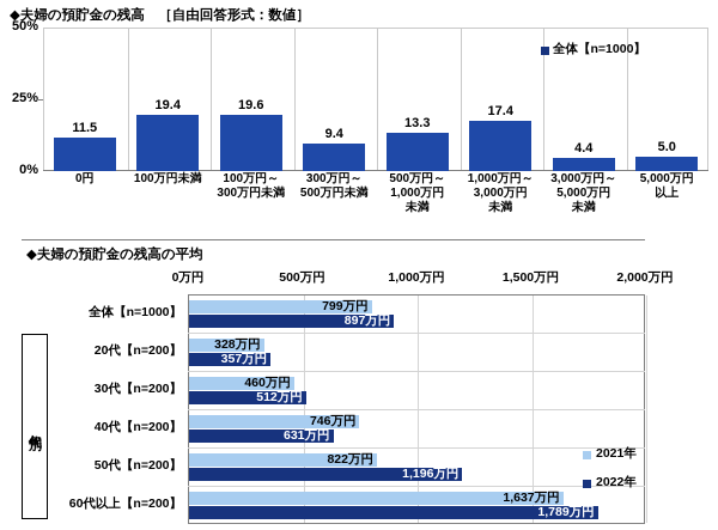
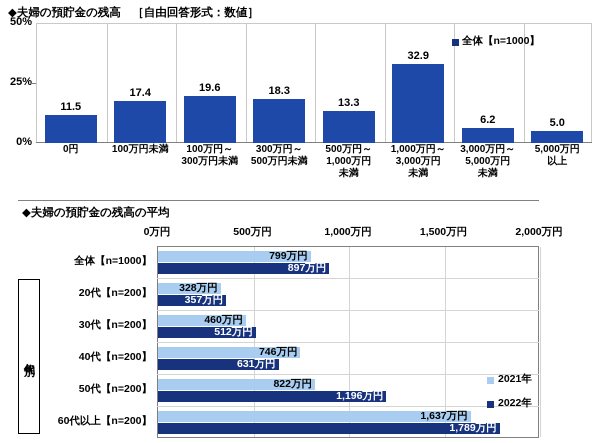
◆夫婦の預貯金の残高 ［自由回答形式：数値］/100万円未満: 19.4 -> 17.4
◆夫婦の預貯金の残高 ［自由回答形式：数値］/300万円～ 500万円未満: 9.4 -> 18.3
◆夫婦の預貯金の残高 ［自由回答形式：数値］/1,000万円～ 3,000万円 未満: 17.4 -> 32.9
◆夫婦の預貯金の残高 ［自由回答形式：数値］/3,000万円～ 5,000万円 未満: 4.4 -> 6.2
